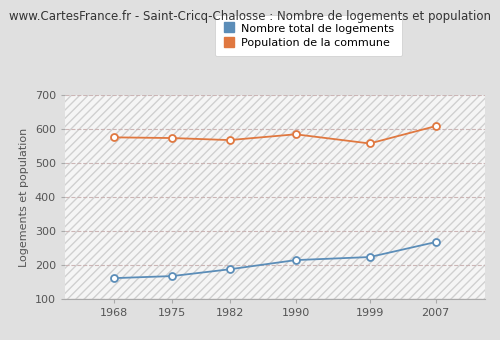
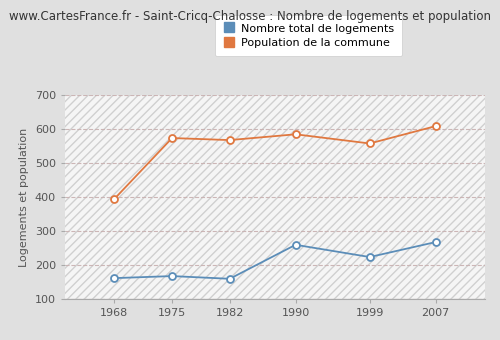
Population de la commune/1968: 576 -> 395
Nombre total de logements/1982: 188 -> 160
Nombre total de logements/1990: 215 -> 260
